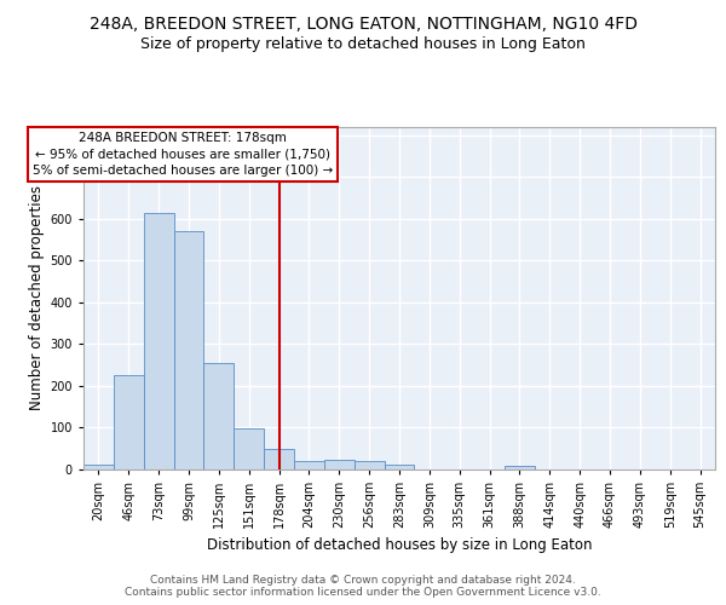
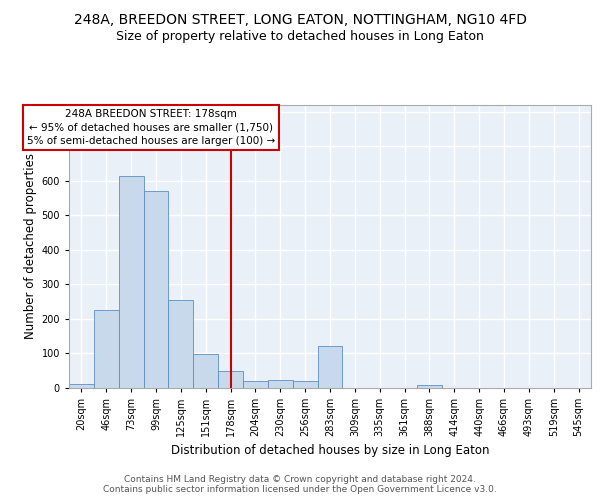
283sqm: 10 -> 120
